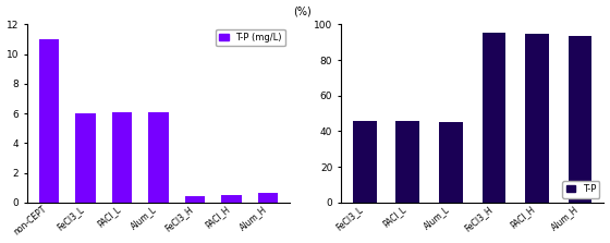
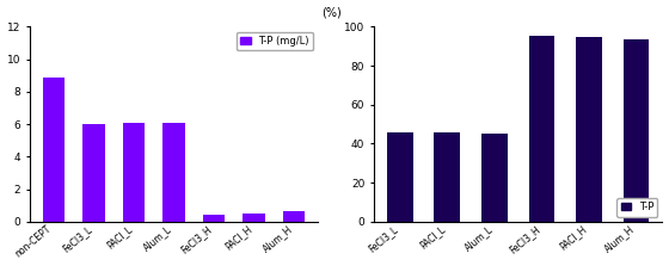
non-CEPT: 11.0 -> 8.9
